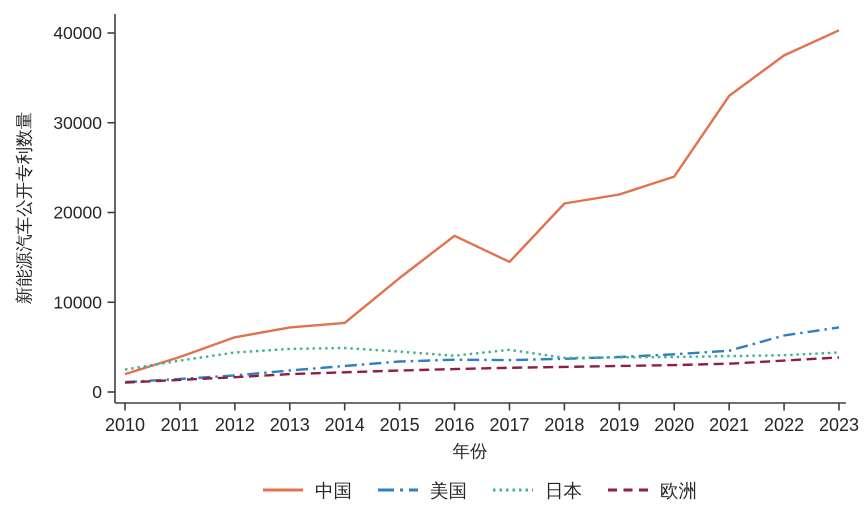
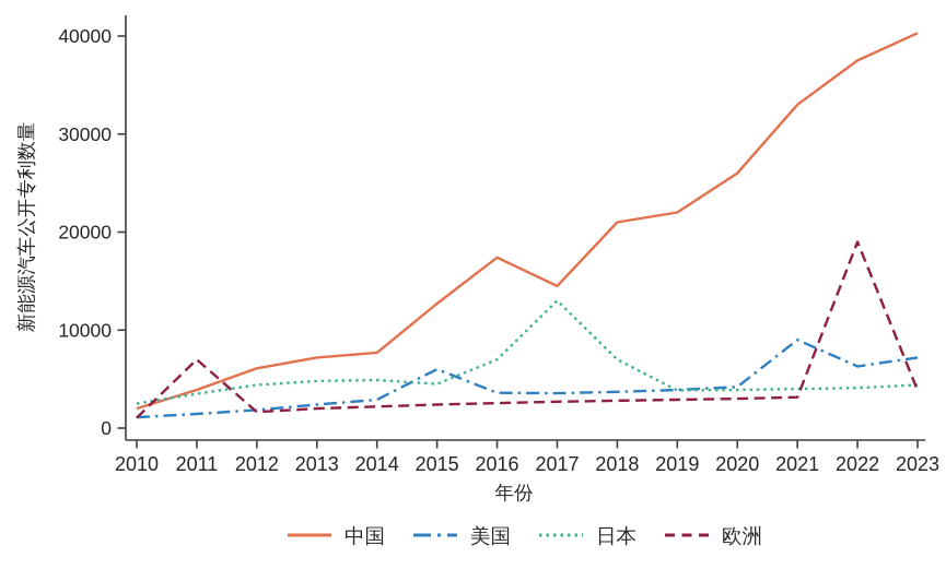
欧洲/2011: 1000 -> 7000
美国/2015: 3000 -> 6000
日本/2016: 4000 -> 7000
日本/2017: 5000 -> 13000
日本/2018: 4000 -> 7000
中国/2020: 24000 -> 26000
美国/2021: 5000 -> 9000
欧洲/2022: 4000 -> 19000
